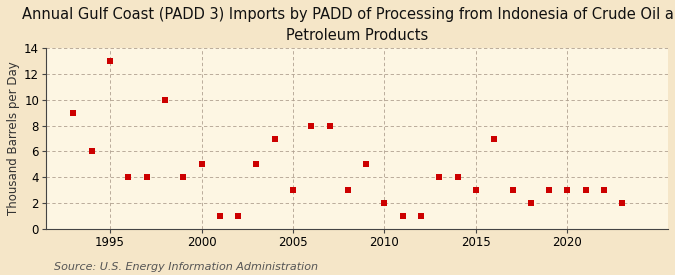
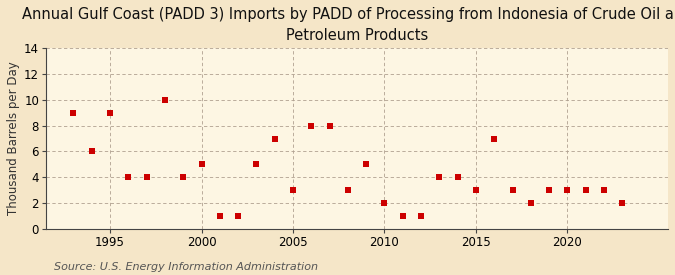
1995: 13 -> 9
